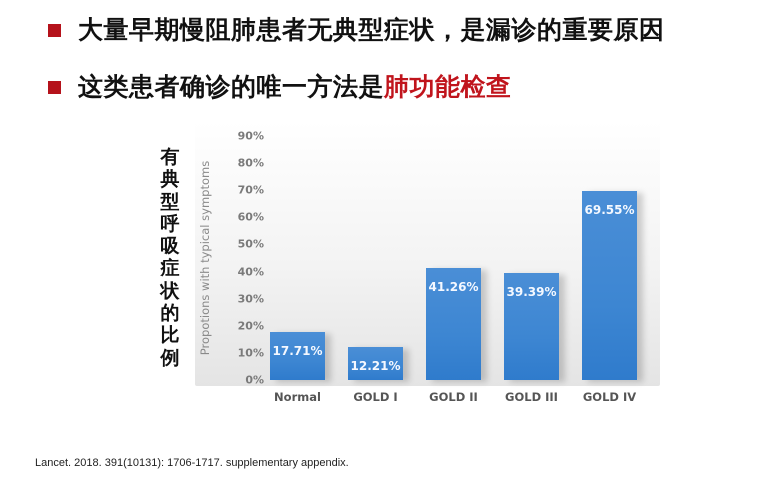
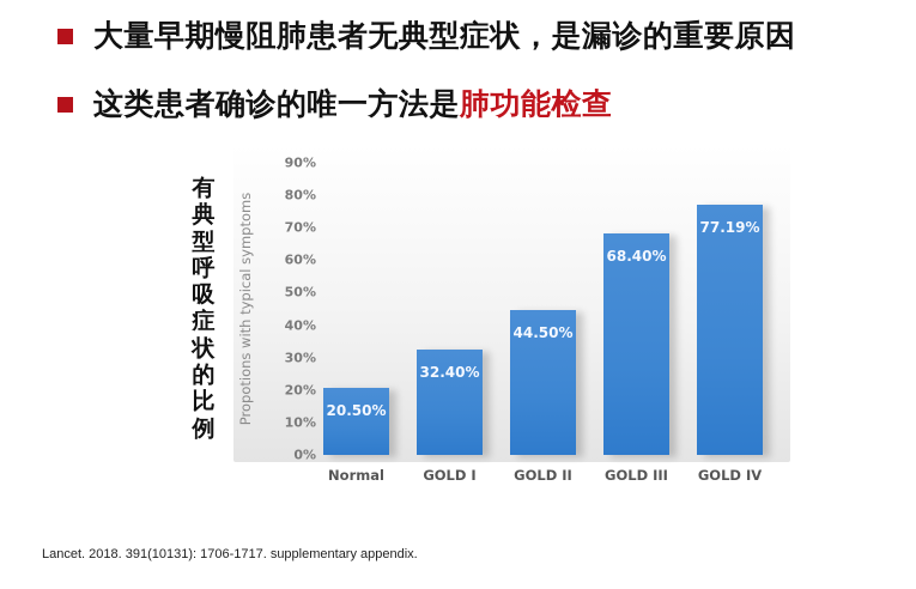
Normal: 17.71% -> 20.50%
GOLD I: 12.21% -> 32.40%
GOLD II: 41.26% -> 44.50%
GOLD III: 39.39% -> 68.40%
GOLD IV: 69.55% -> 77.19%
